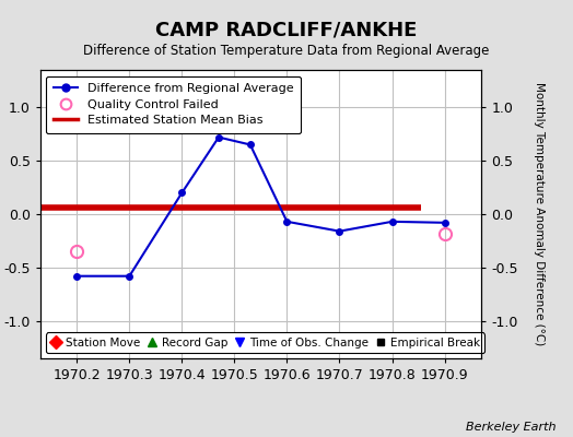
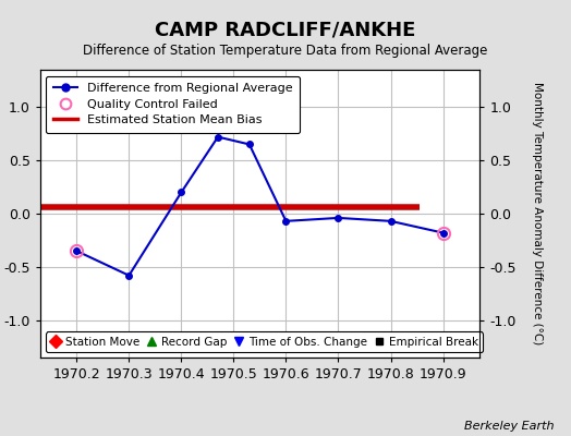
1970.2: -0.58 -> -0.35
1970.7: -0.16 -> -0.04
1970.9: -0.08 -> -0.18
